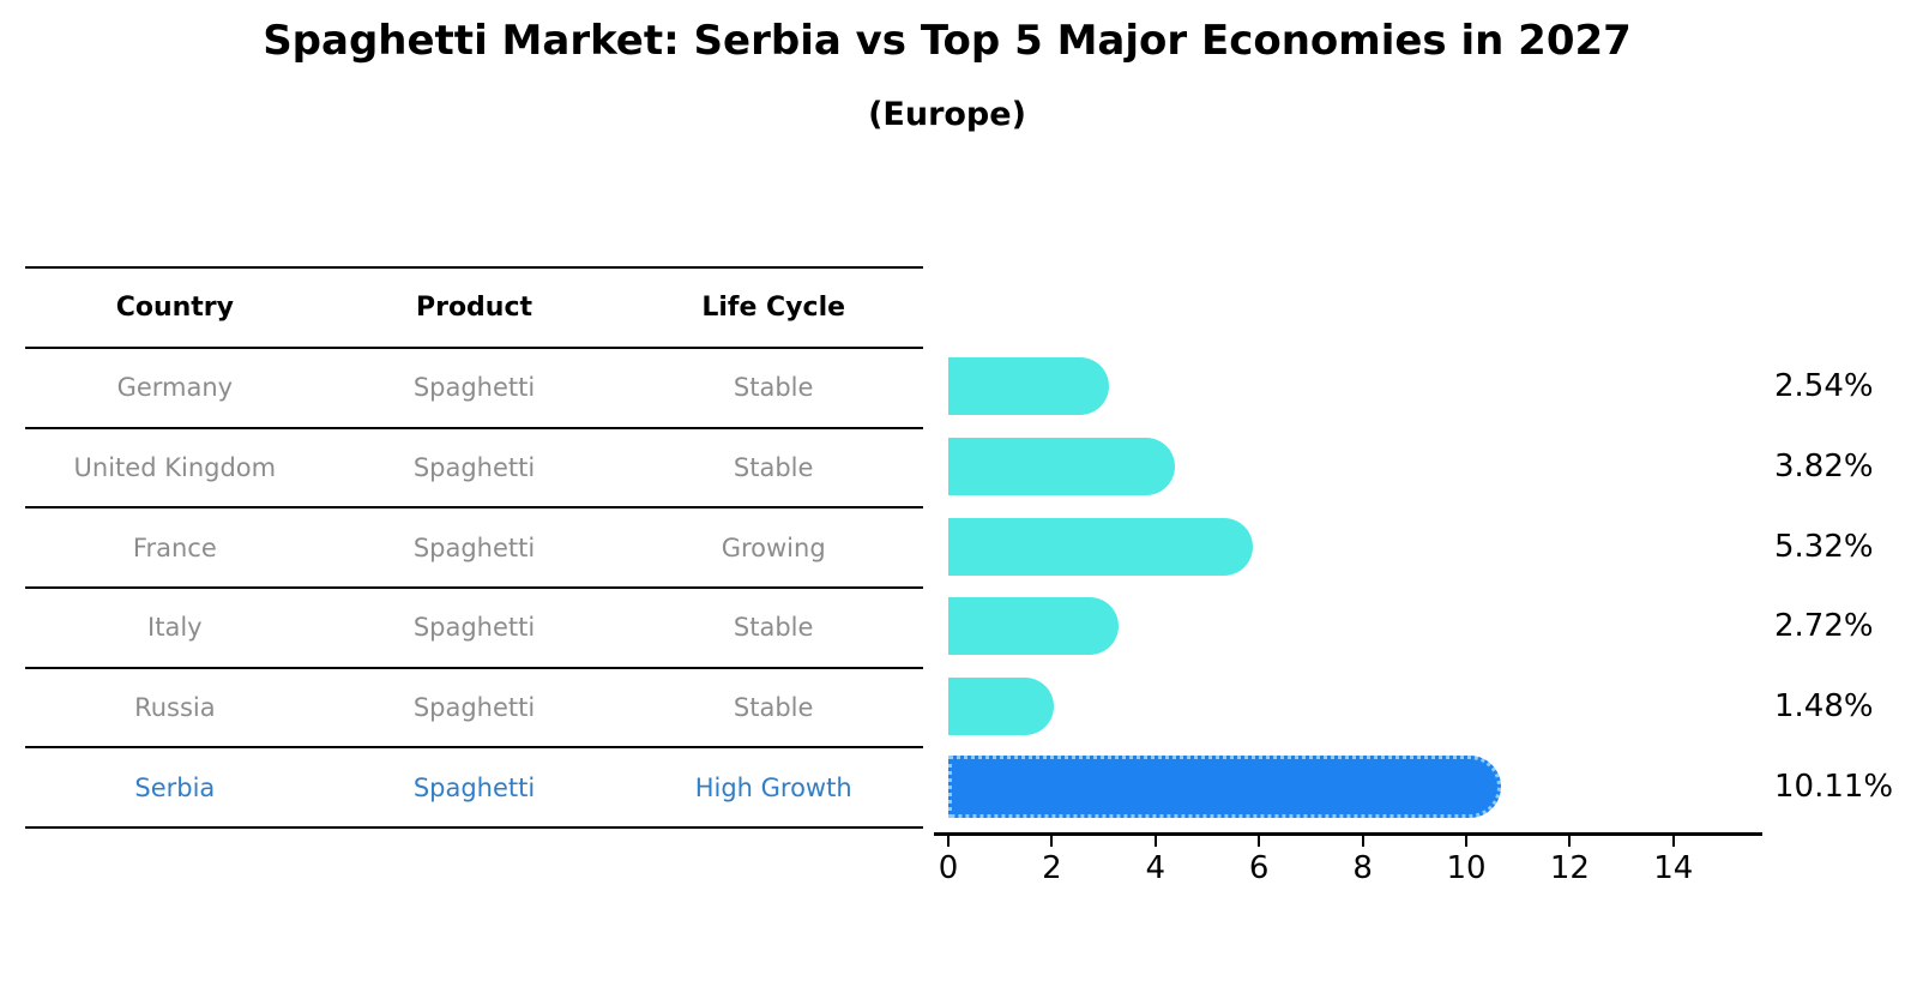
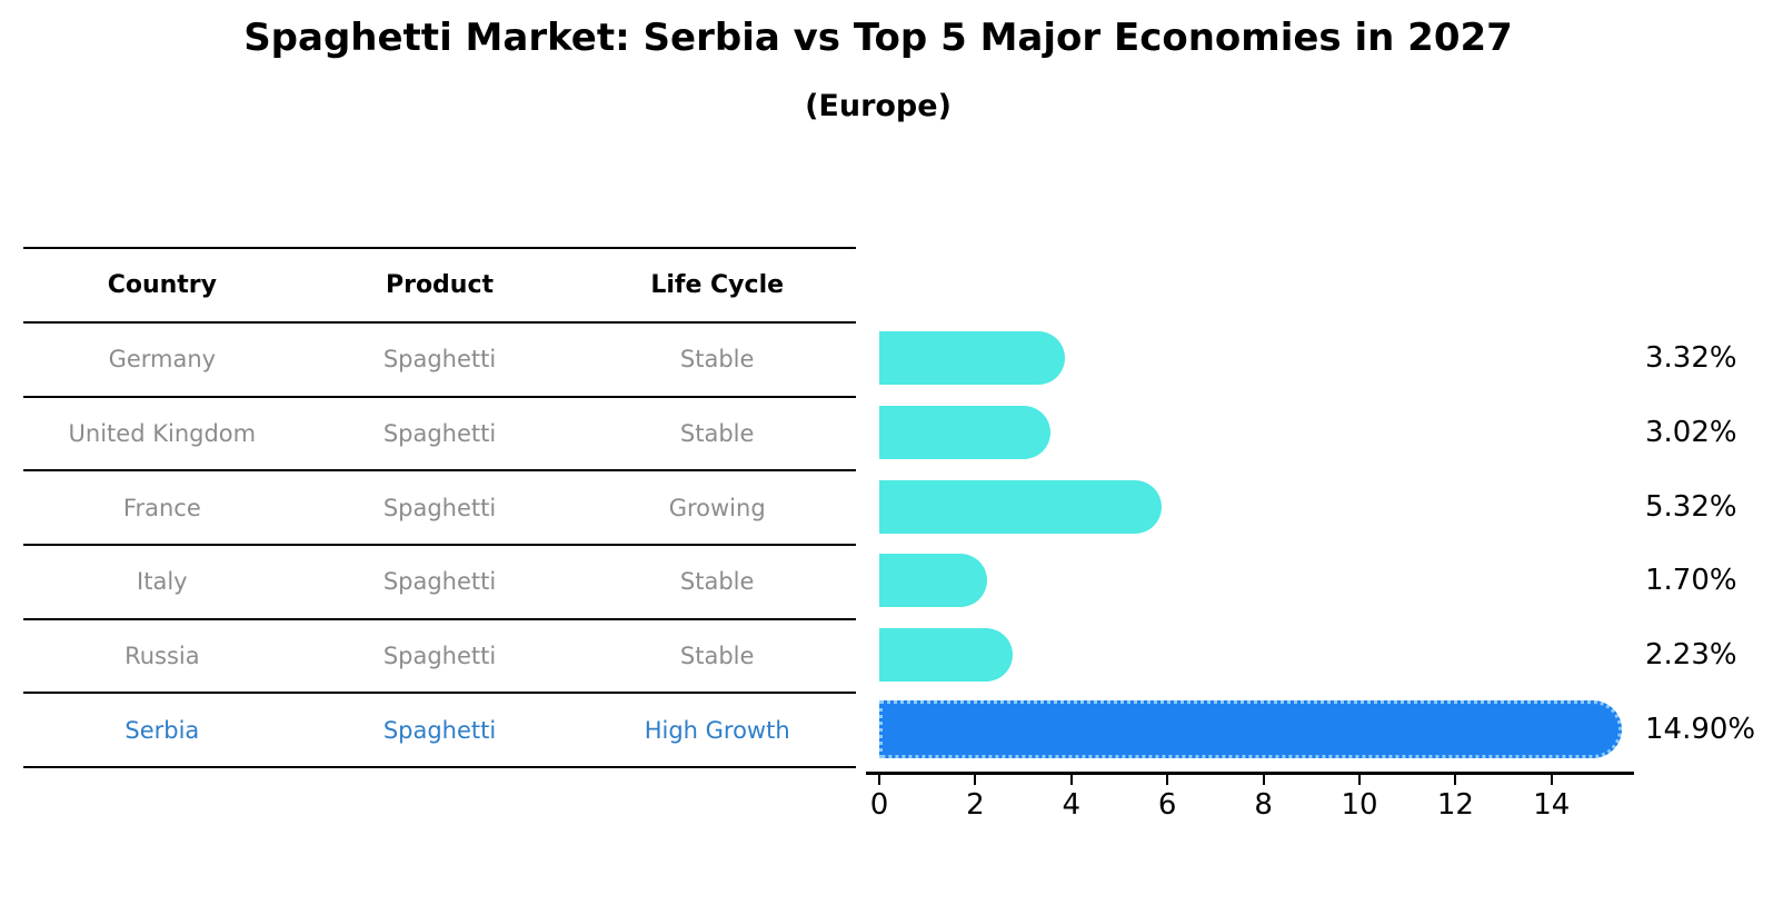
Germany: 2.54% -> 3.32%
United Kingdom: 3.82% -> 3.02%
Italy: 2.72% -> 1.70%
Russia: 1.48% -> 2.23%
Serbia: 10.11% -> 14.90%
